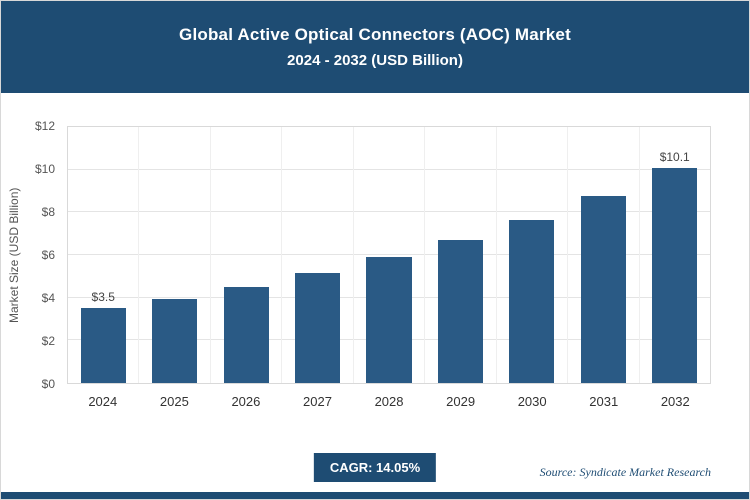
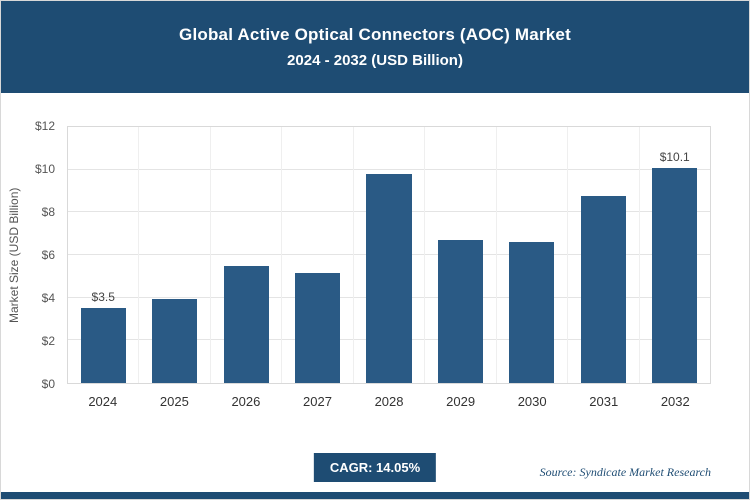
2026: $4.5 -> $5.5
2028: $5.9 -> $9.8
2030: $7.7 -> $6.6
